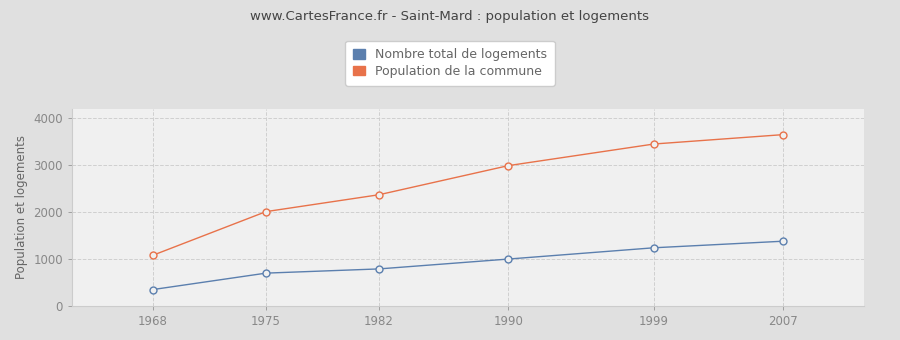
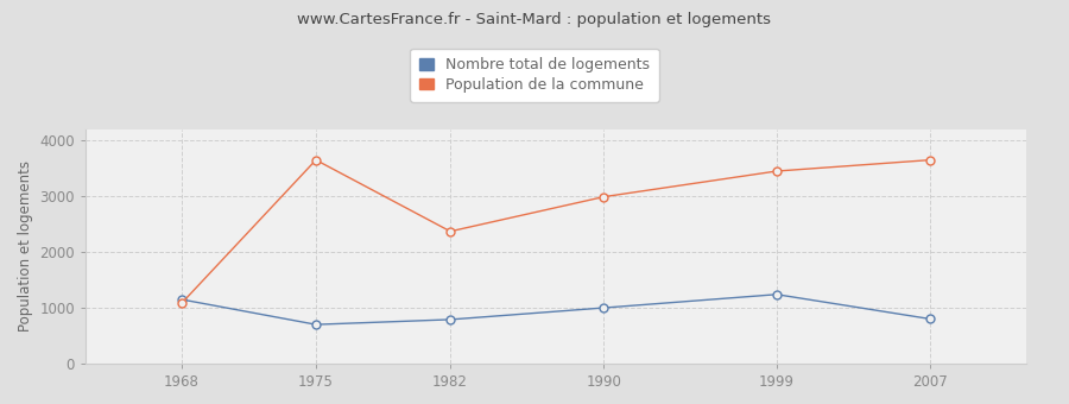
Nombre total de logements/1968: 350 -> 1150
Population de la commune/1975: 2010 -> 3650
Nombre total de logements/2007: 1380 -> 800
